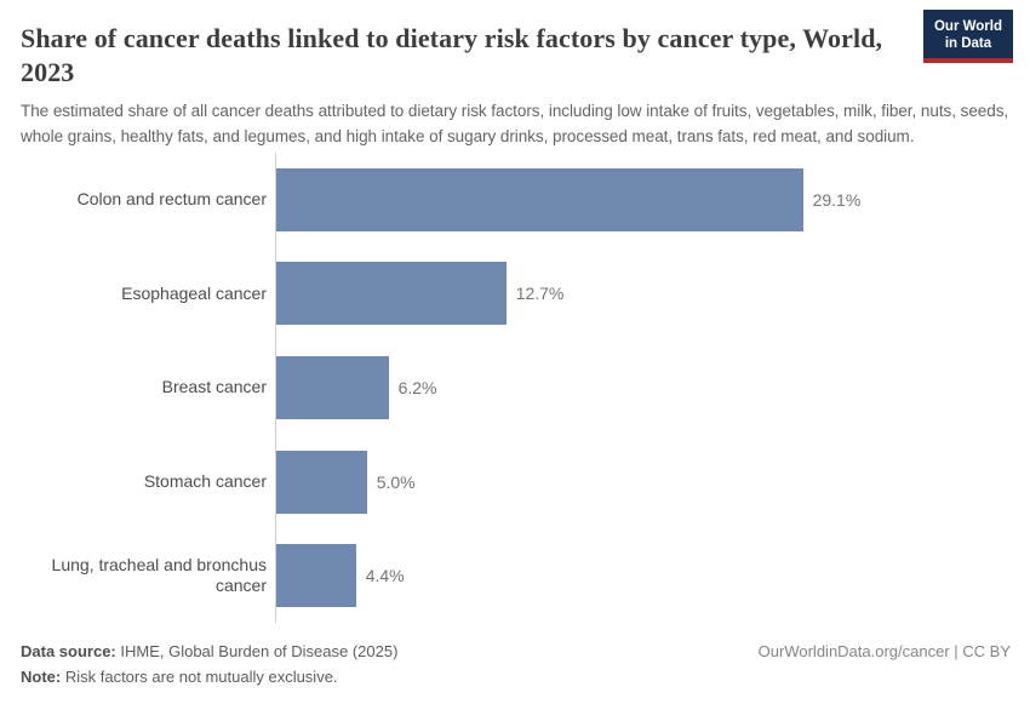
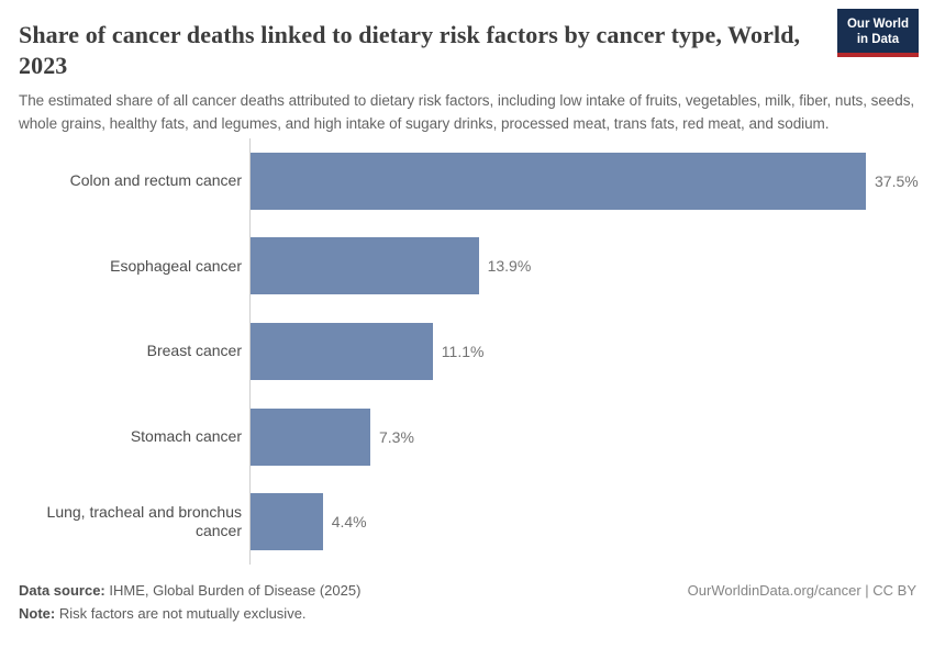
Colon and rectum cancer: 29.1% -> 37.5%
Esophageal cancer: 12.7% -> 13.9%
Breast cancer: 6.2% -> 11.1%
Stomach cancer: 5.0% -> 7.3%
